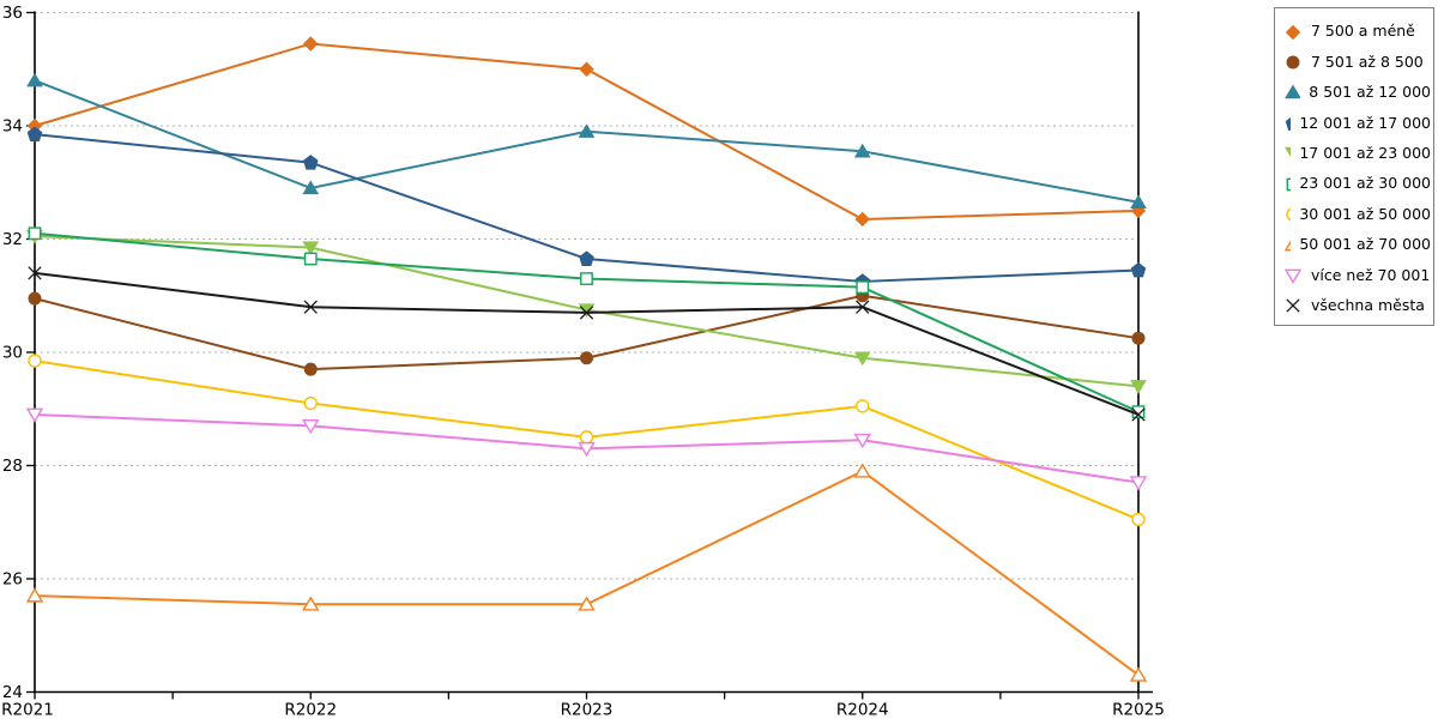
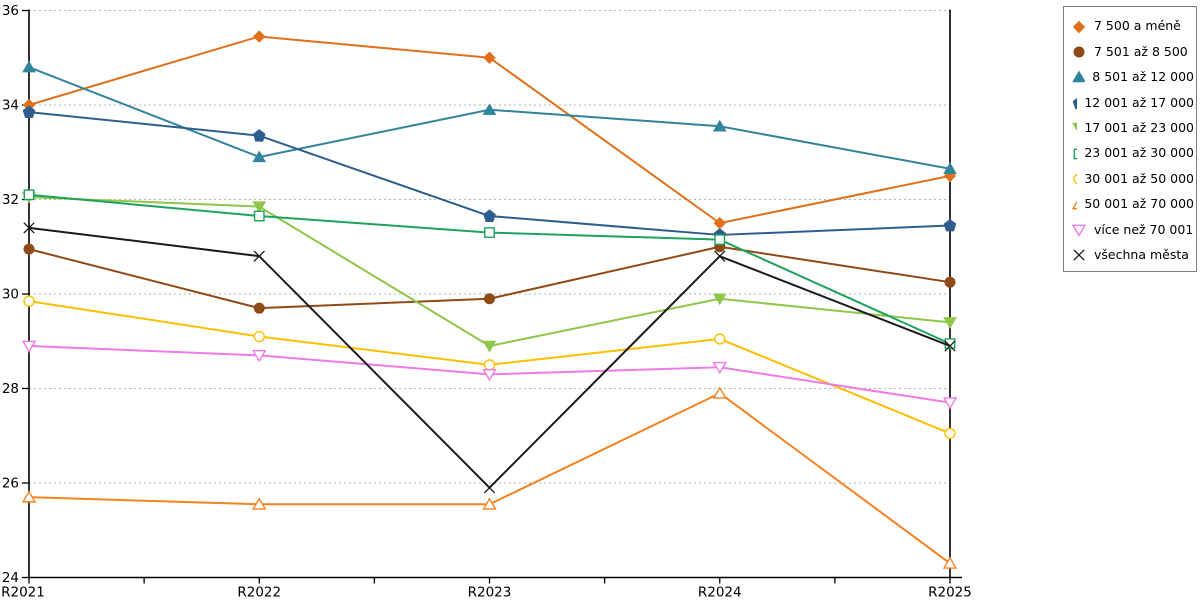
17 001 až 23 000/R2023: 30.8 -> 28.9
všechna města/R2023: 30.7 -> 25.9
7 500 a méně/R2024: 32.4 -> 31.5
